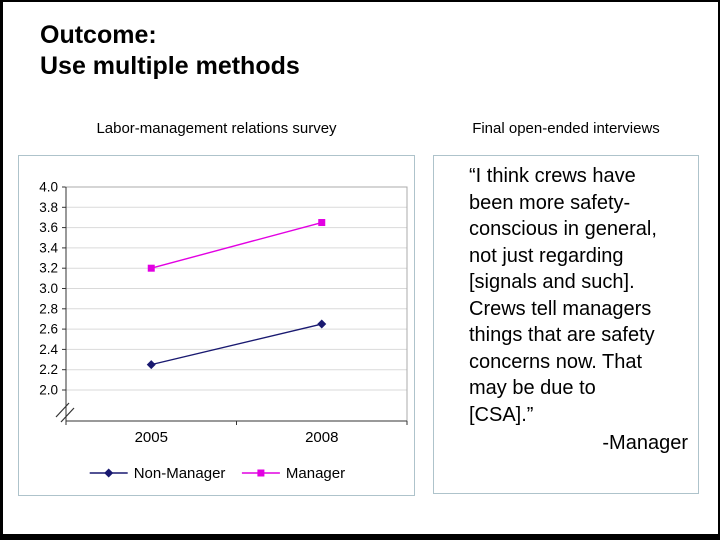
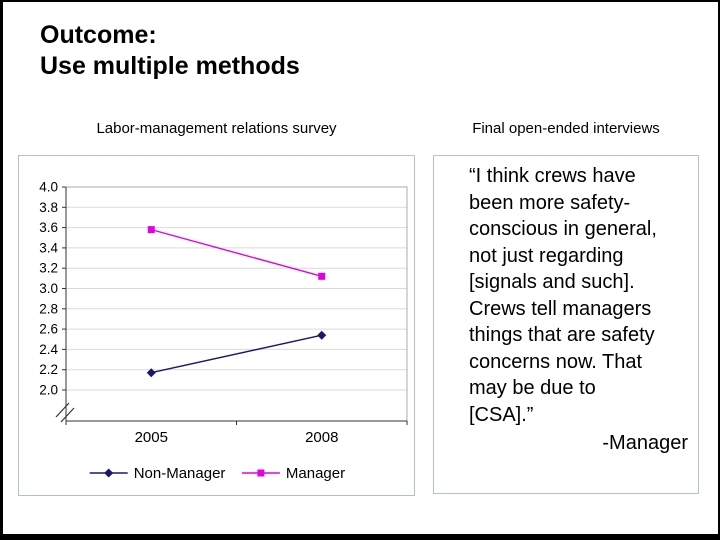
Non-Manager/2005: 2.25 -> 2.17
Manager/2005: 3.20 -> 3.58
Non-Manager/2008: 2.65 -> 2.54
Manager/2008: 3.65 -> 3.12
